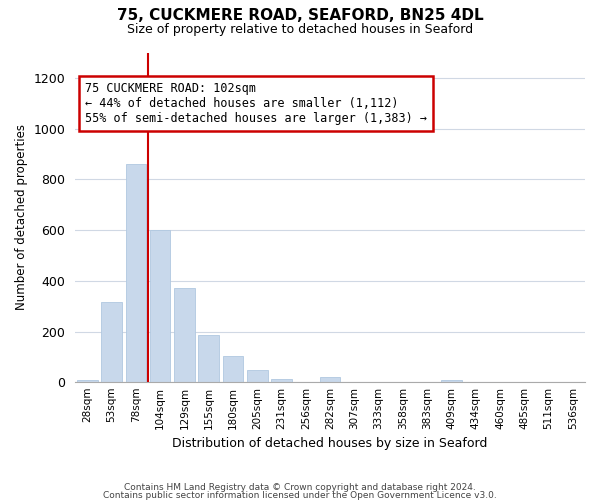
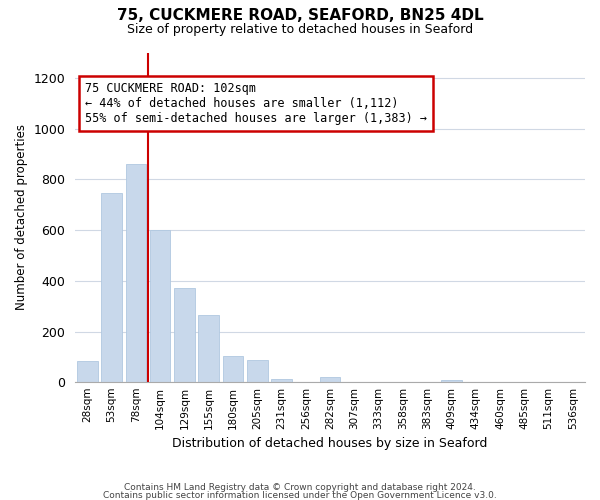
28sqm: 10 -> 85
53sqm: 315 -> 745
155sqm: 185 -> 265
205sqm: 47 -> 90
